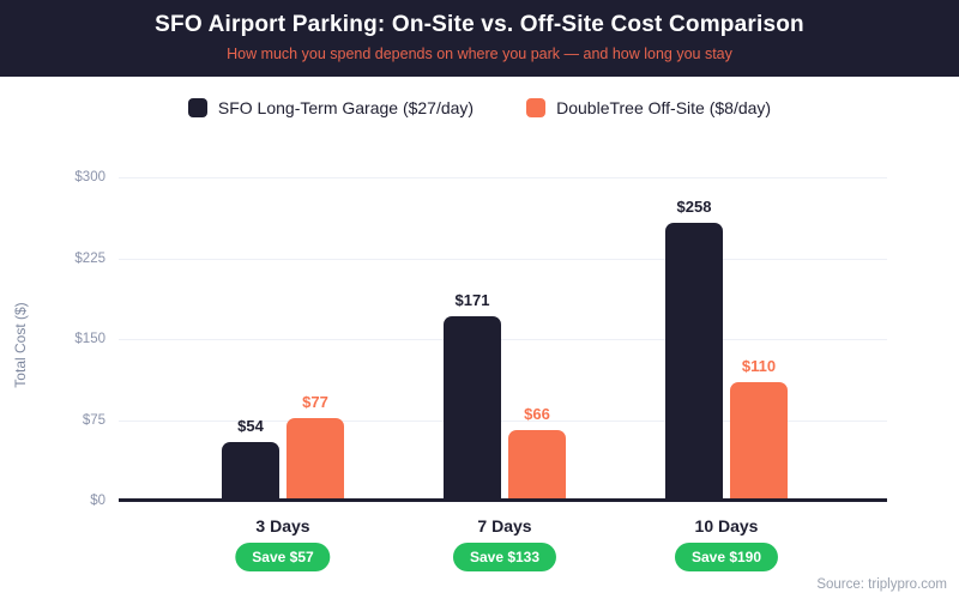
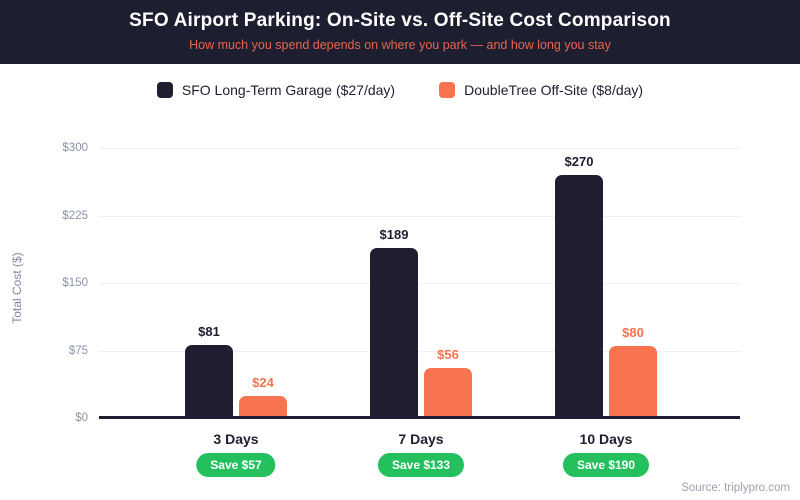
SFO Long-Term Garage ($27/day)/3 Days: $54 -> $81
DoubleTree Off-Site ($8/day)/3 Days: $77 -> $24
SFO Long-Term Garage ($27/day)/7 Days: $171 -> $189
DoubleTree Off-Site ($8/day)/7 Days: $66 -> $56
SFO Long-Term Garage ($27/day)/10 Days: $258 -> $270
DoubleTree Off-Site ($8/day)/10 Days: $110 -> $80
